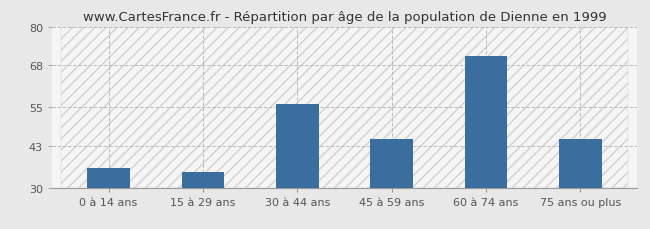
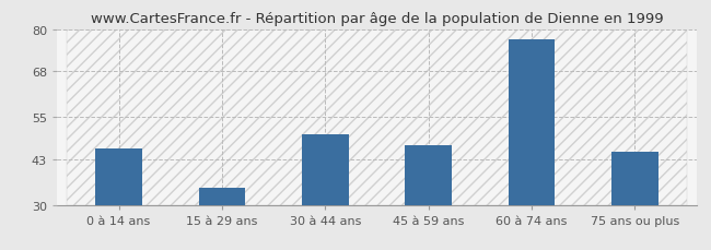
0 à 14 ans: 36 -> 46
30 à 44 ans: 56 -> 50
45 à 59 ans: 45 -> 47
60 à 74 ans: 71 -> 77
